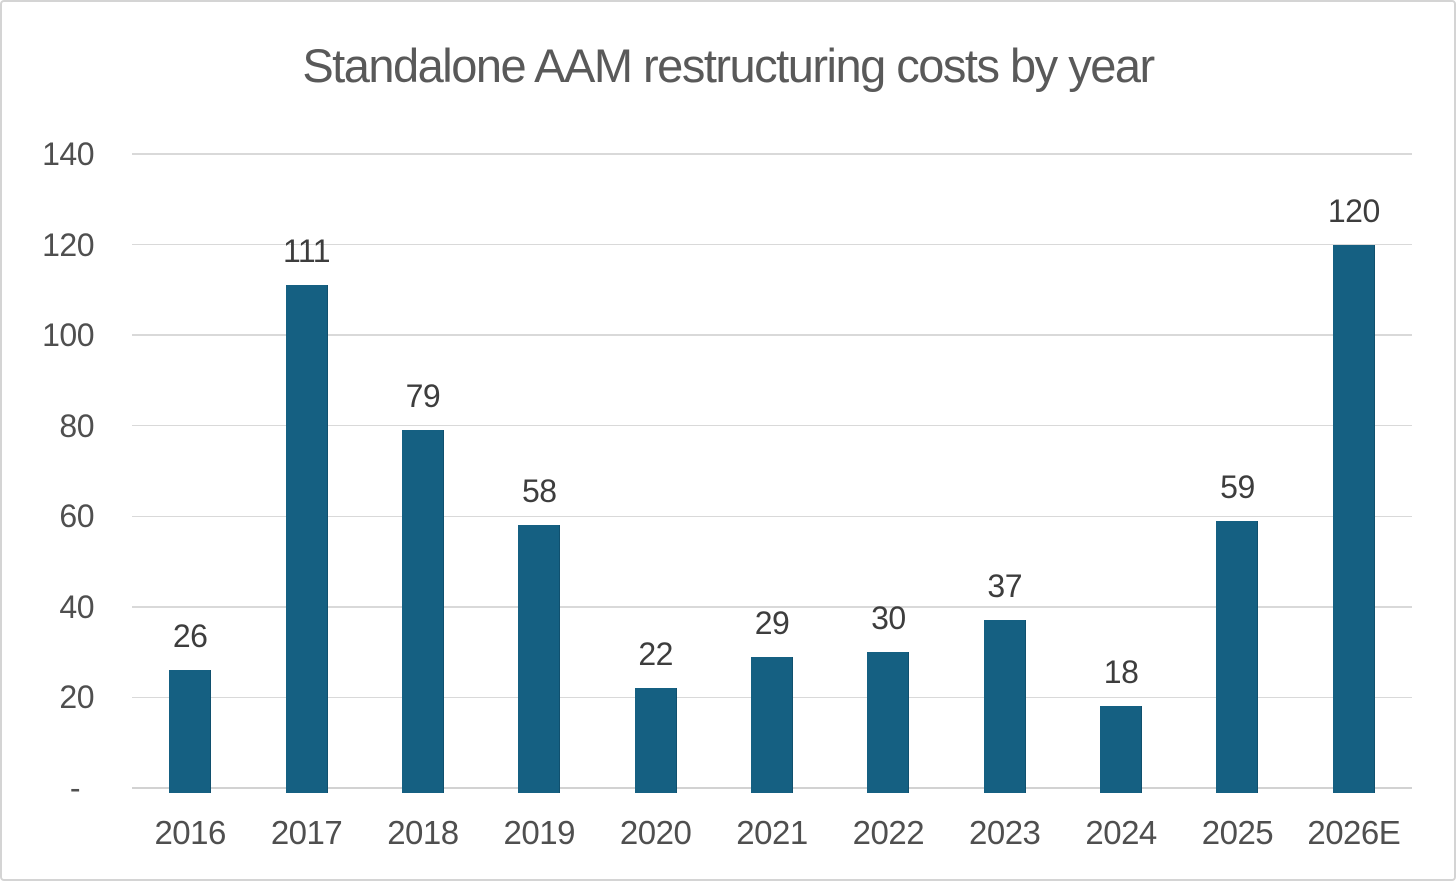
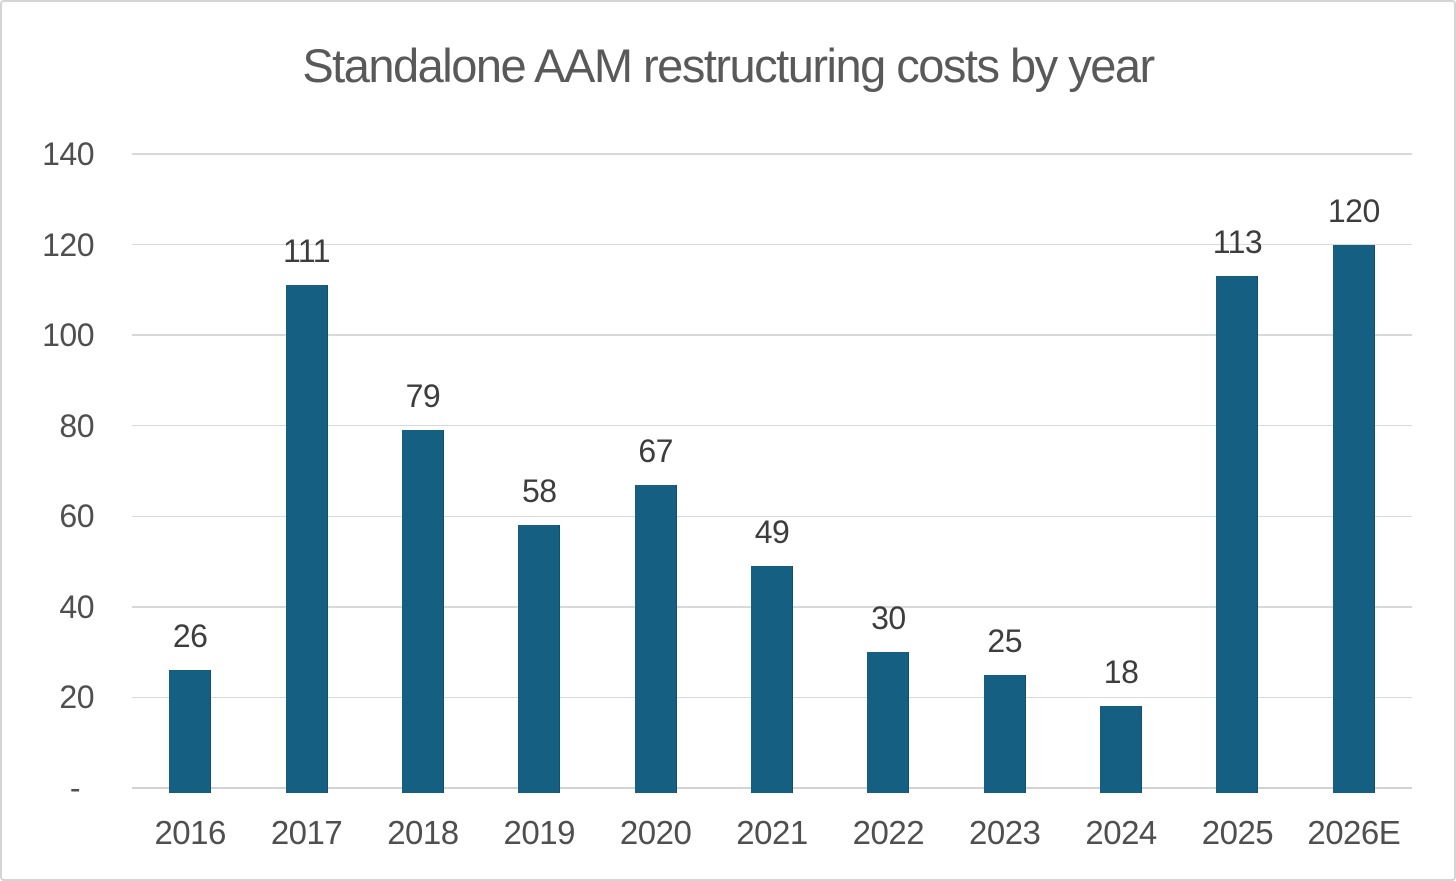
2020: 22 -> 67
2021: 29 -> 49
2023: 37 -> 25
2025: 59 -> 113
